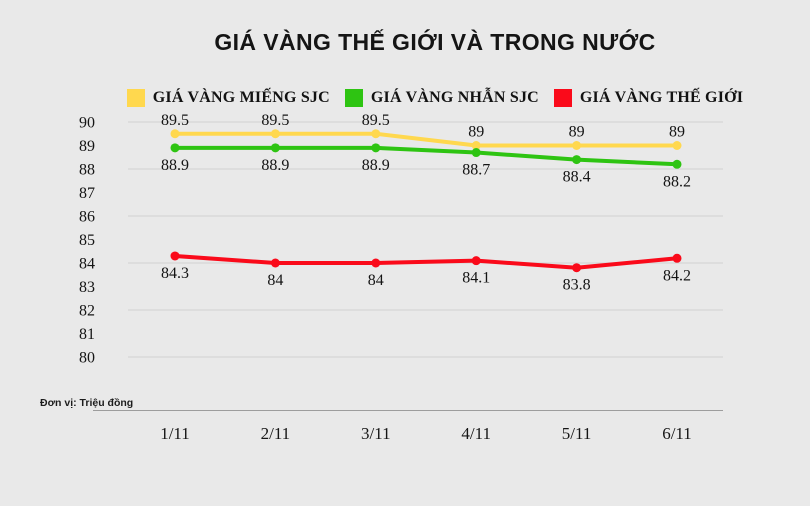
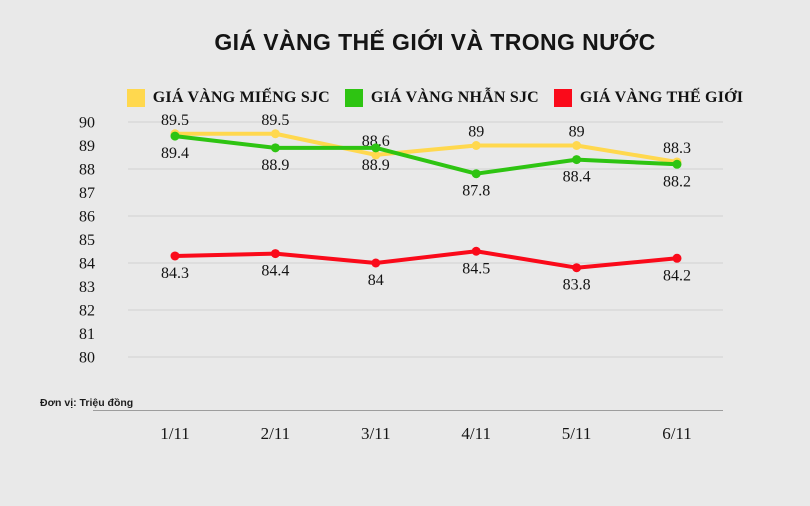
GIÁ VÀNG NHẪN SJC/1/11: 88.9 -> 89.4
GIÁ VÀNG THẾ GIỚI/2/11: 84 -> 84.4
GIÁ VÀNG MIẾNG SJC/3/11: 89.5 -> 88.6
GIÁ VÀNG NHẪN SJC/4/11: 88.7 -> 87.8
GIÁ VÀNG THẾ GIỚI/4/11: 84.1 -> 84.5
GIÁ VÀNG MIẾNG SJC/6/11: 89 -> 88.3
